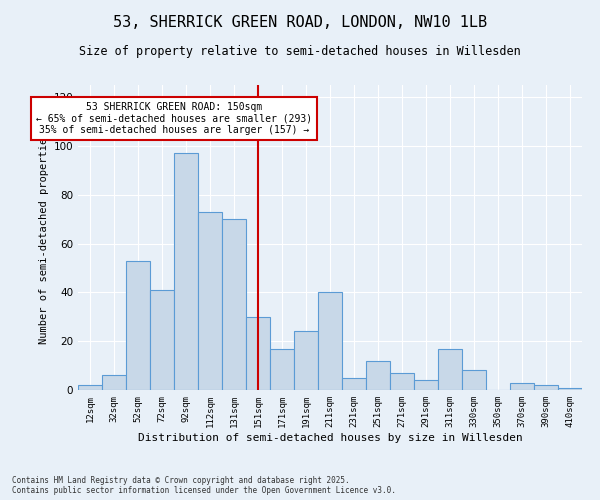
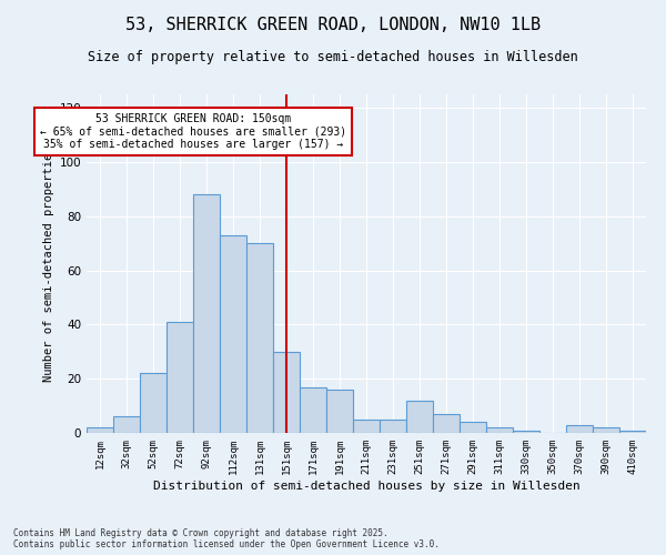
52sqm: 53 -> 22
92sqm: 97 -> 88
191sqm: 24 -> 16
211sqm: 40 -> 5
311sqm: 17 -> 2
330sqm: 8 -> 1
